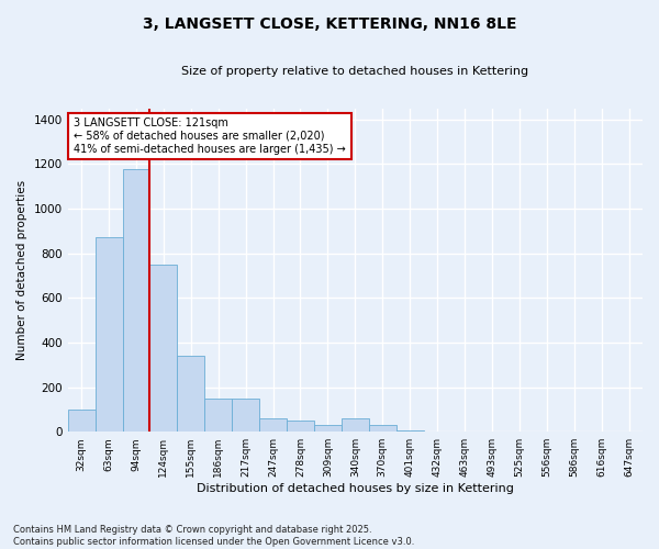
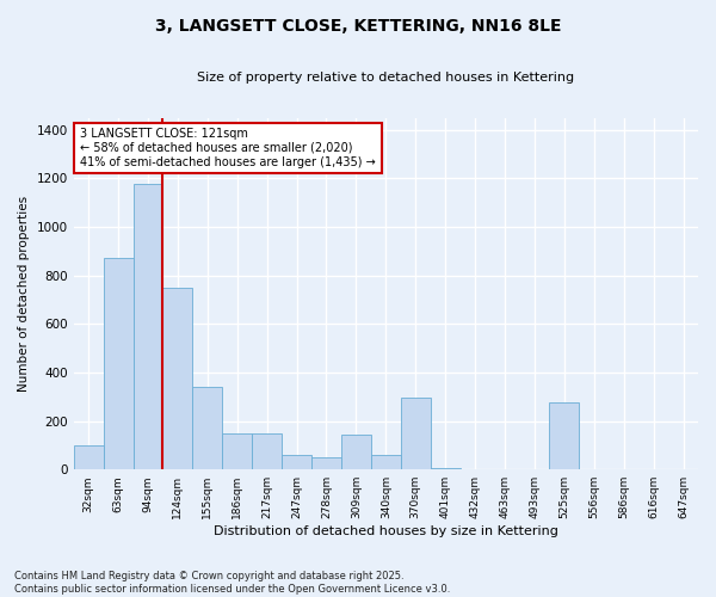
309sqm: 30 -> 145
370sqm: 30 -> 295
525sqm: 1 -> 275
